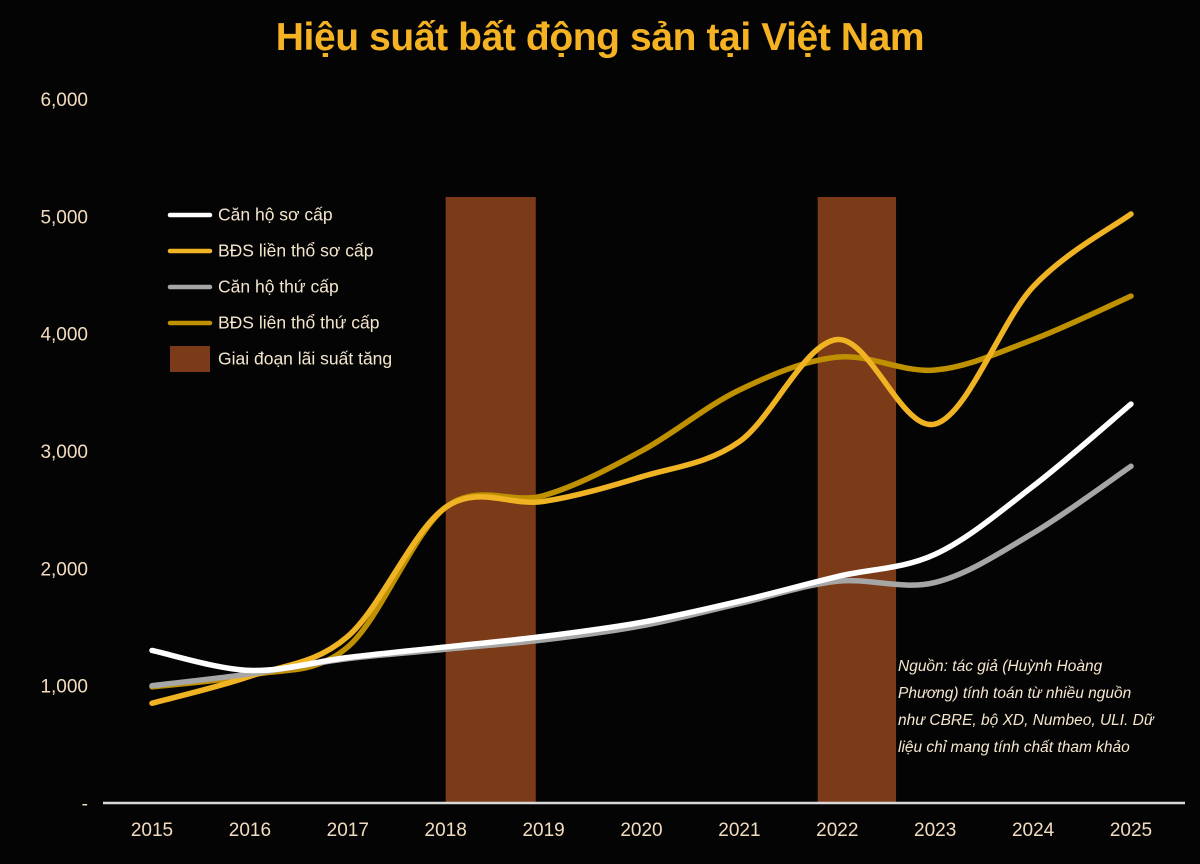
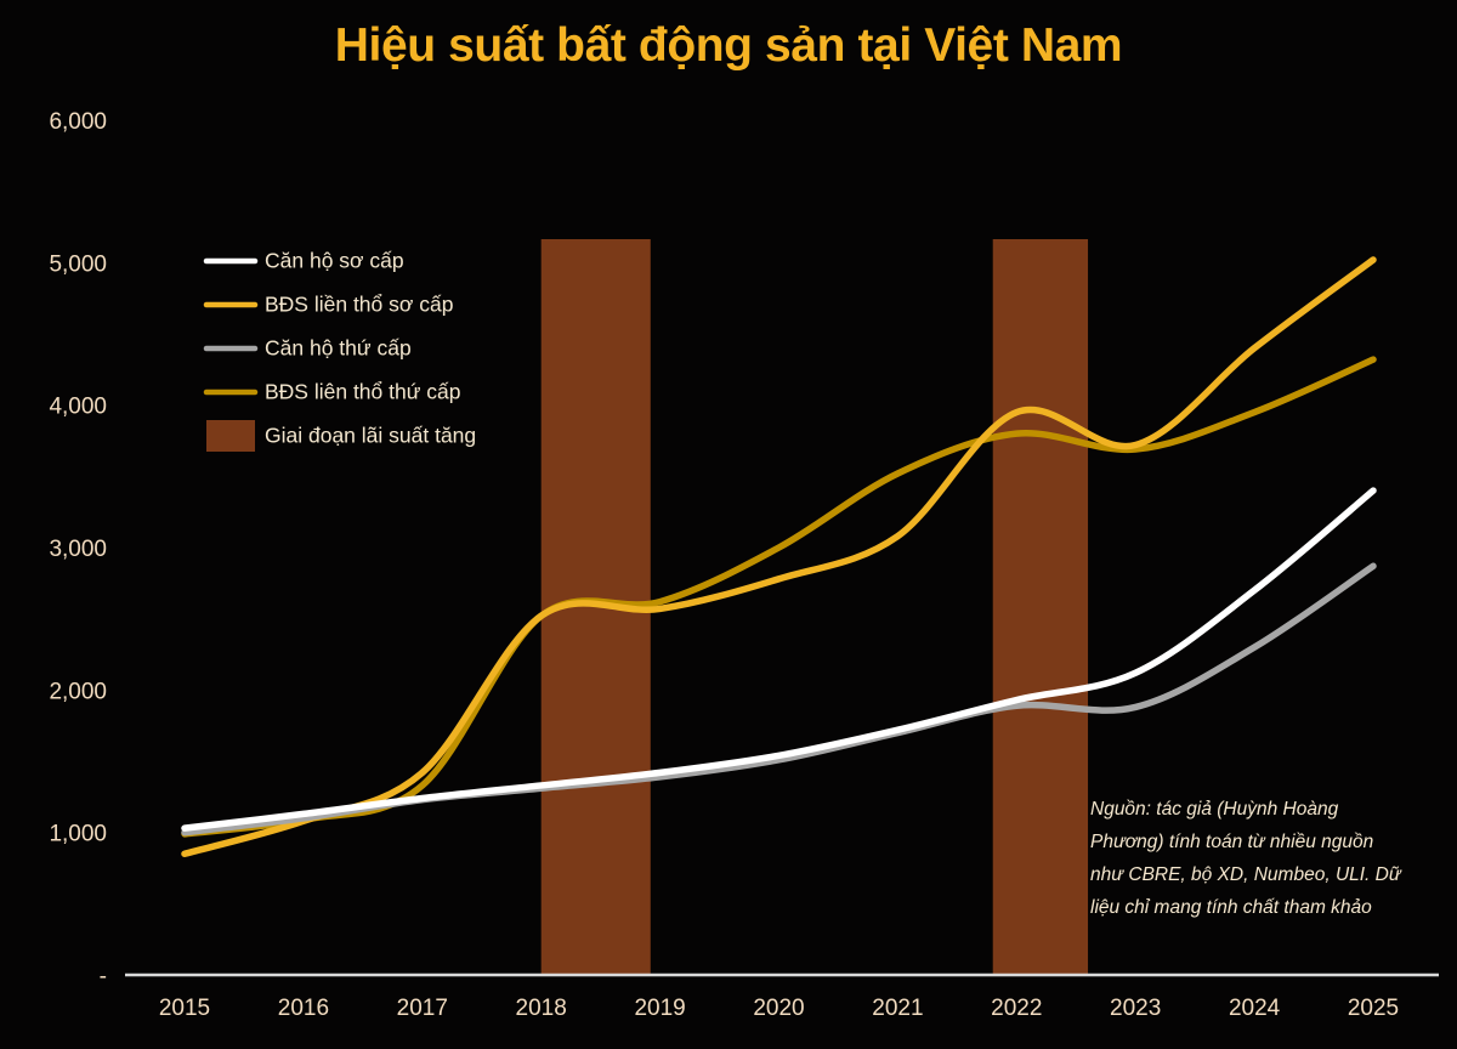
Căn hộ sơ cấp/2015: 1300 -> 1030
BĐS liền thổ sơ cấp/2023: 3230 -> 3720
